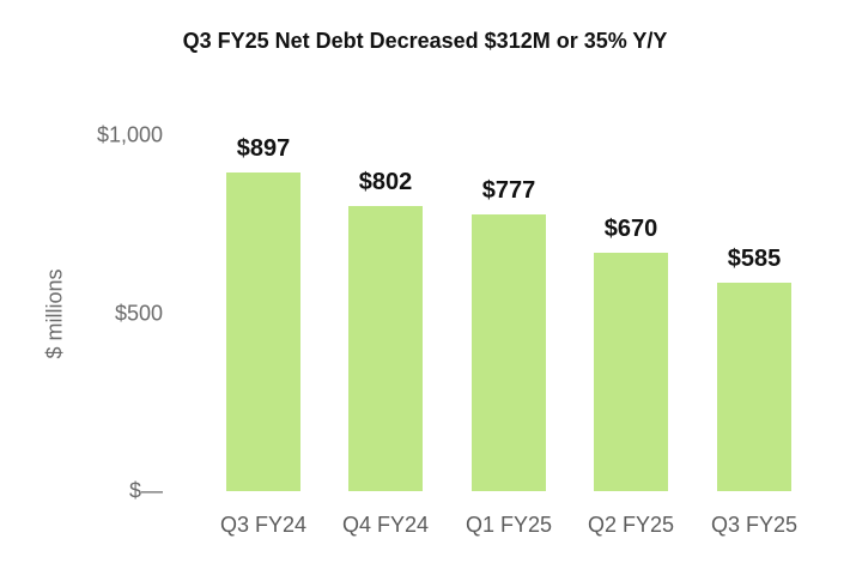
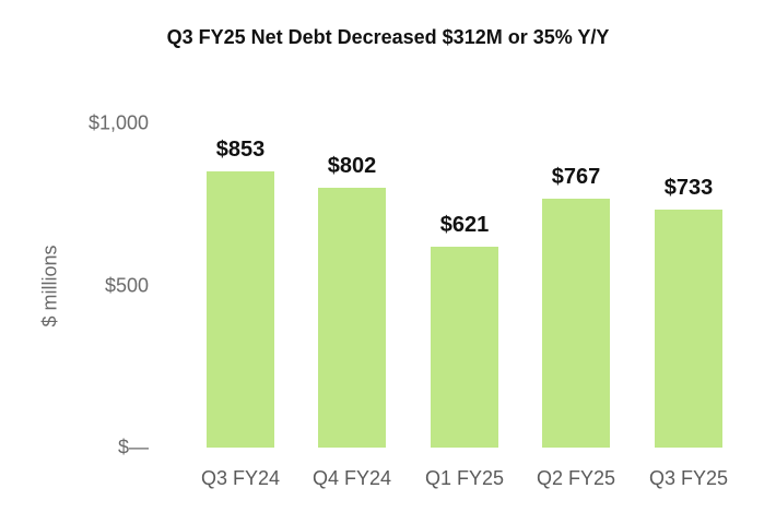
Q3 FY24: $897 -> $853
Q1 FY25: $777 -> $621
Q2 FY25: $670 -> $767
Q3 FY25: $585 -> $733
